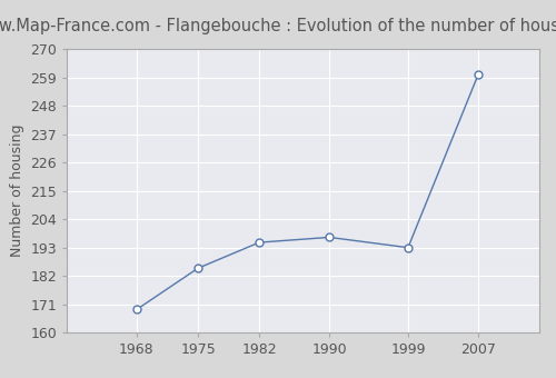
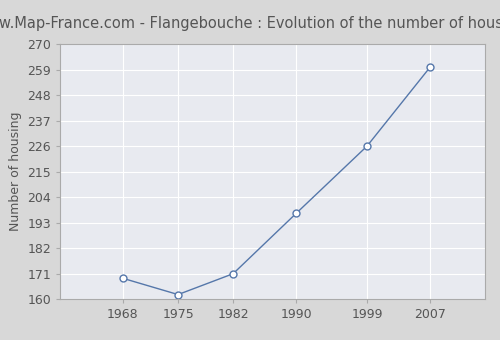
1975: 185 -> 162
1982: 195 -> 171
1999: 193 -> 226
